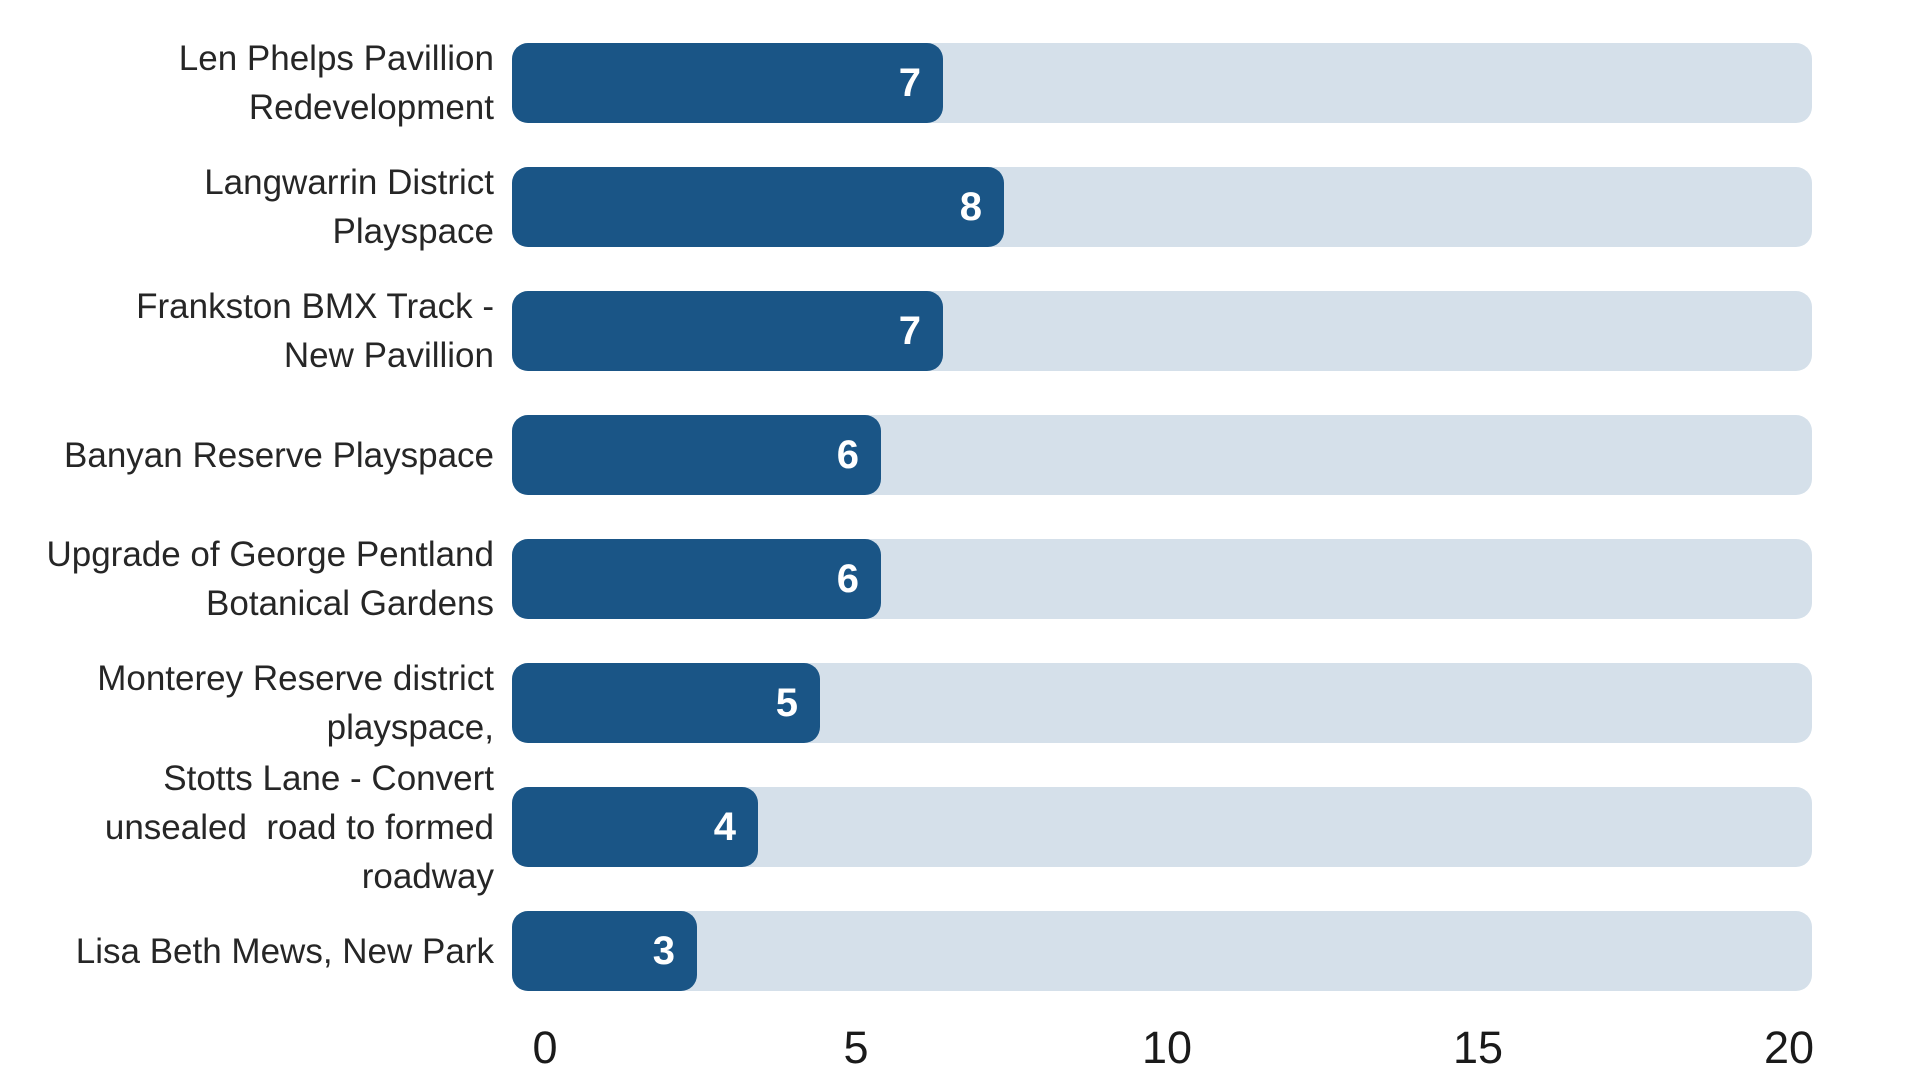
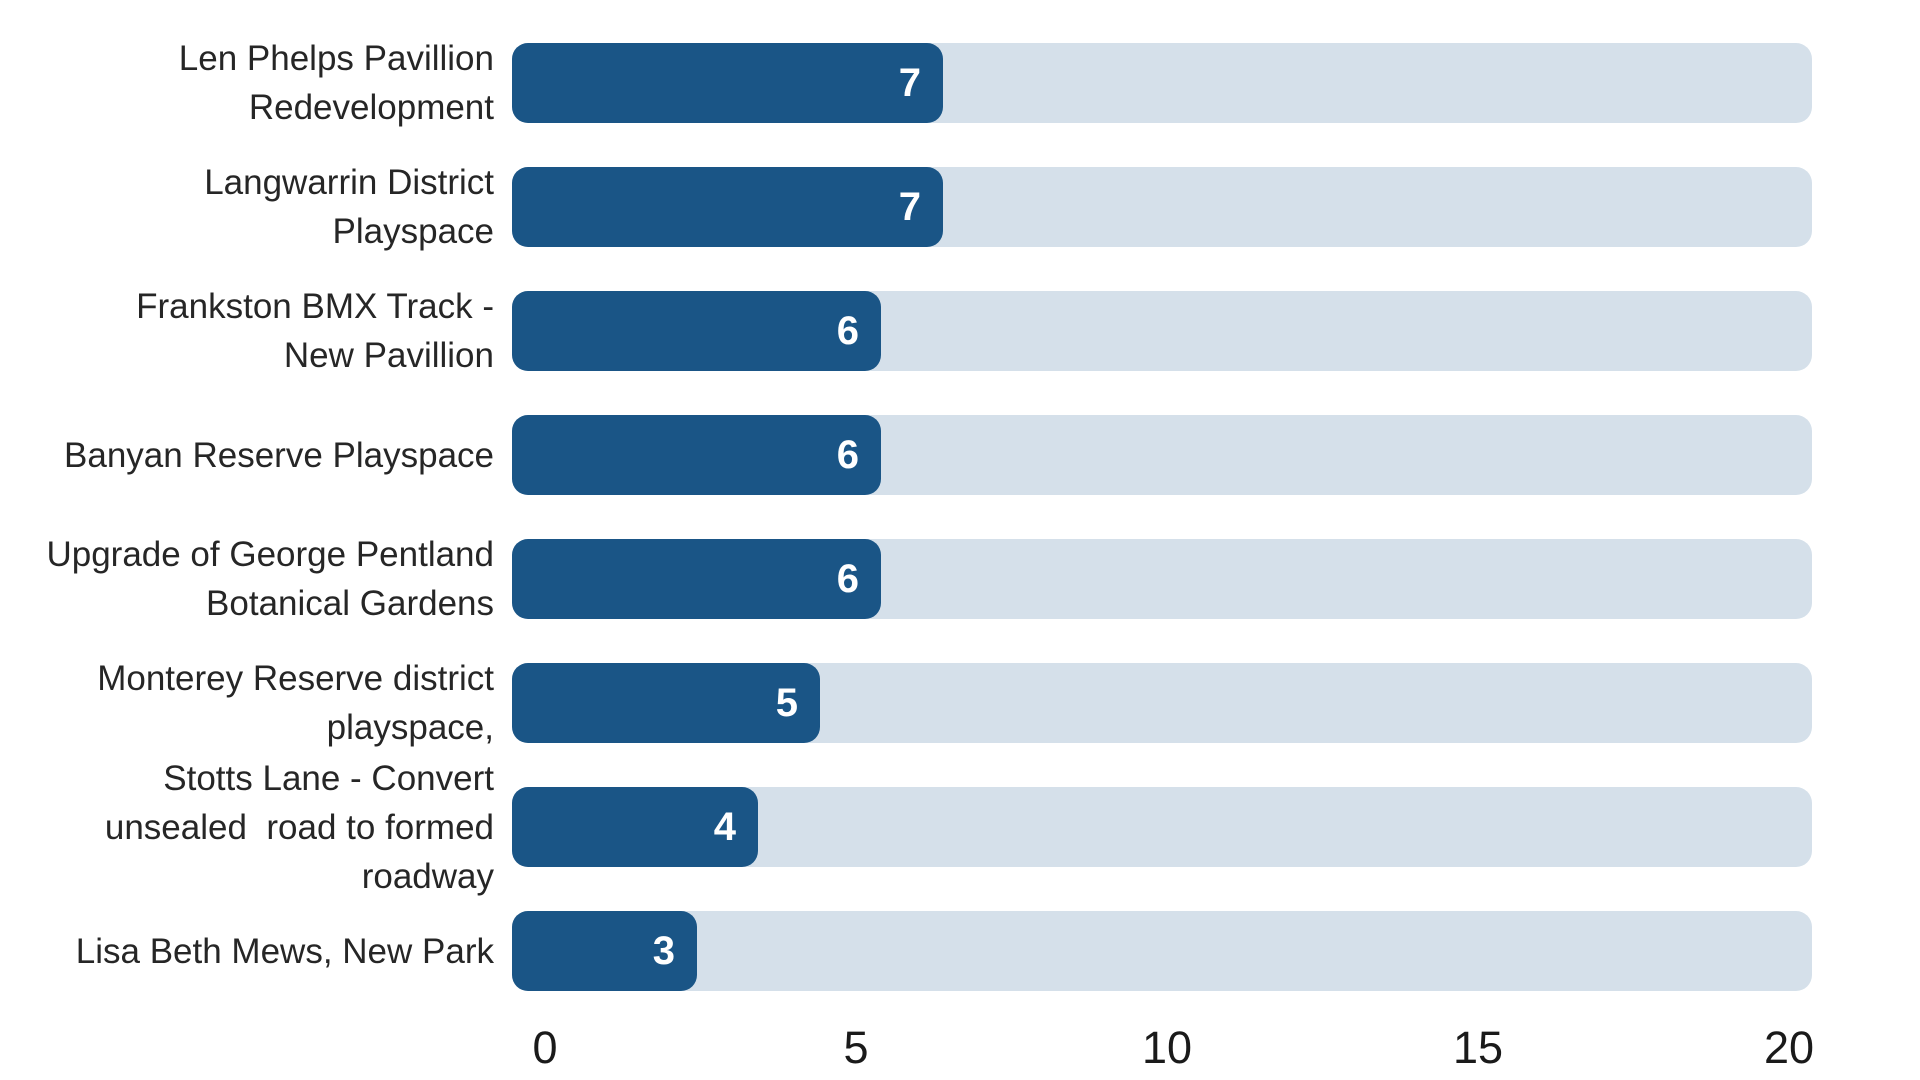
Langwarrin District Playspace: 8 -> 7
Frankston BMX Track - New Pavillion: 7 -> 6
